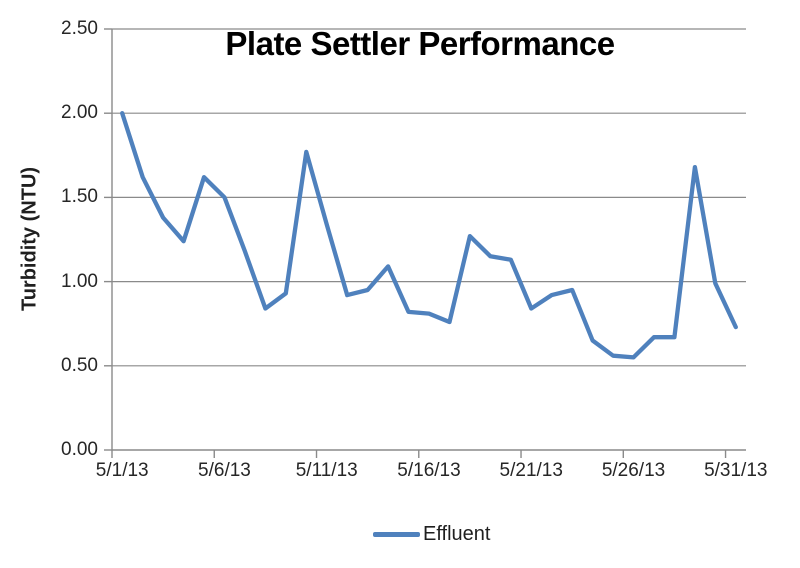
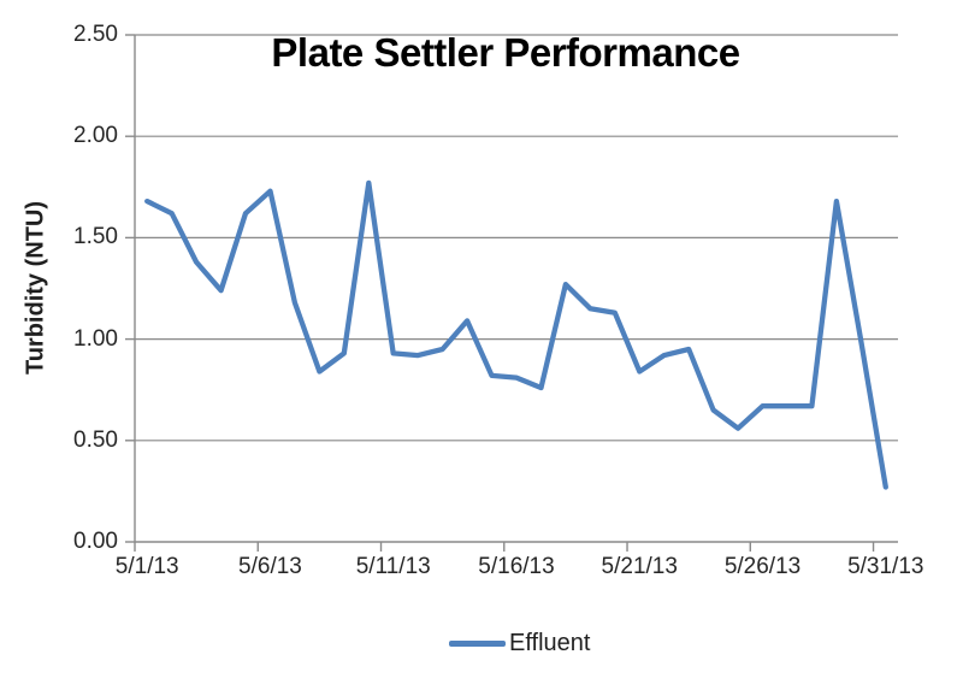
5/1/13: 2.00 -> 1.68
5/6/13: 1.50 -> 1.73
5/11/13: 1.34 -> 0.93
5/26/13: 0.55 -> 0.67
5/31/13: 0.73 -> 0.27
